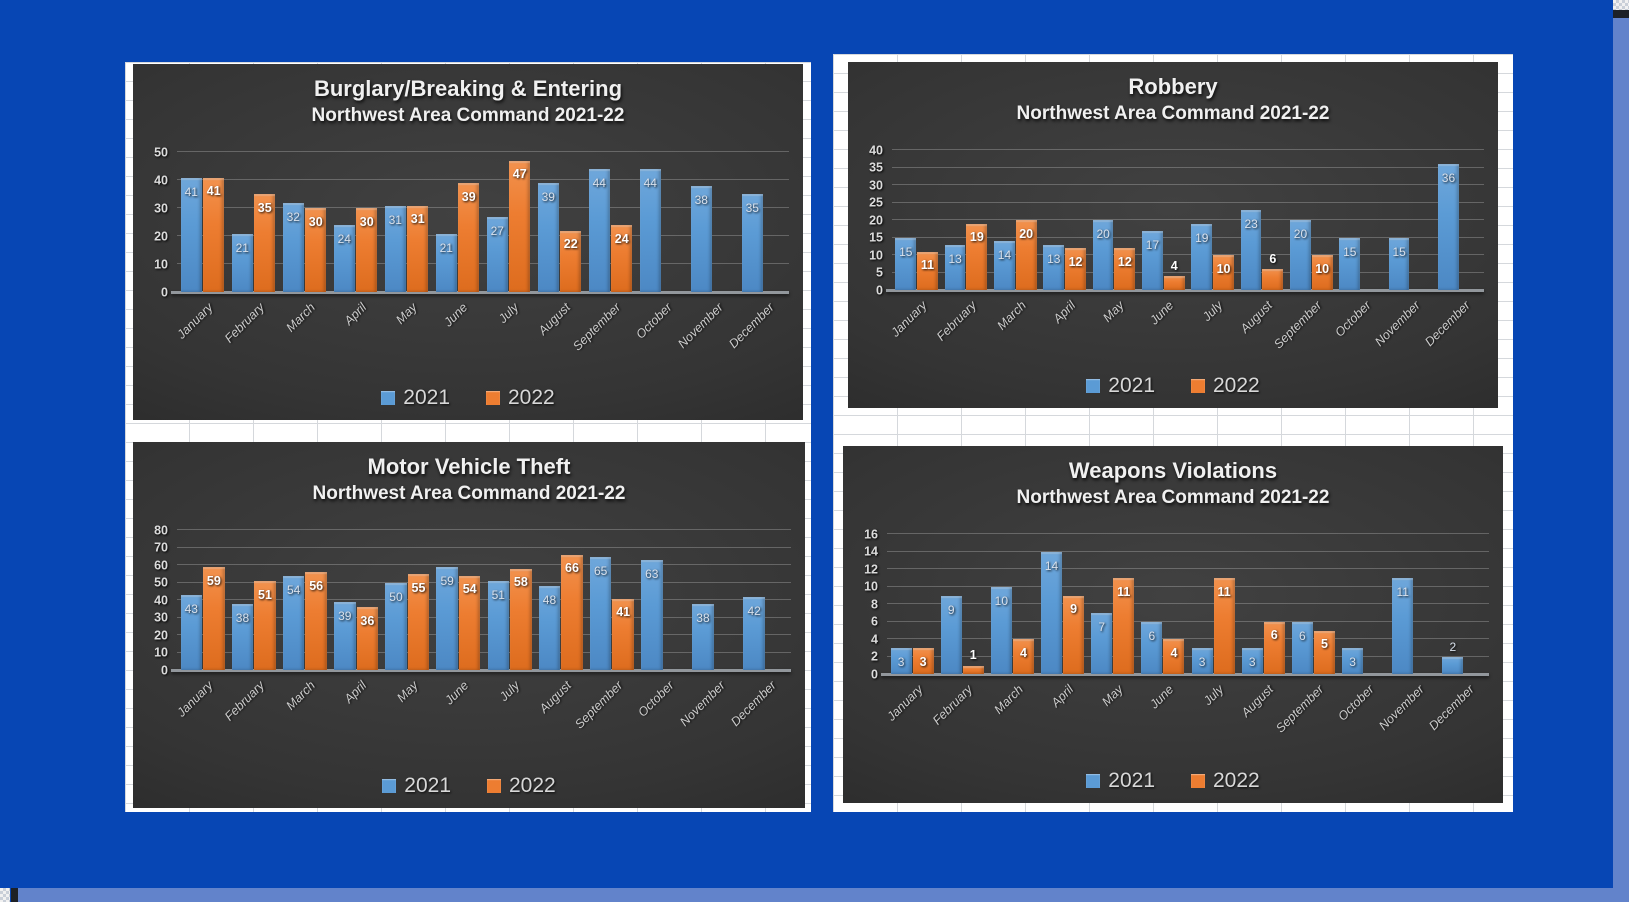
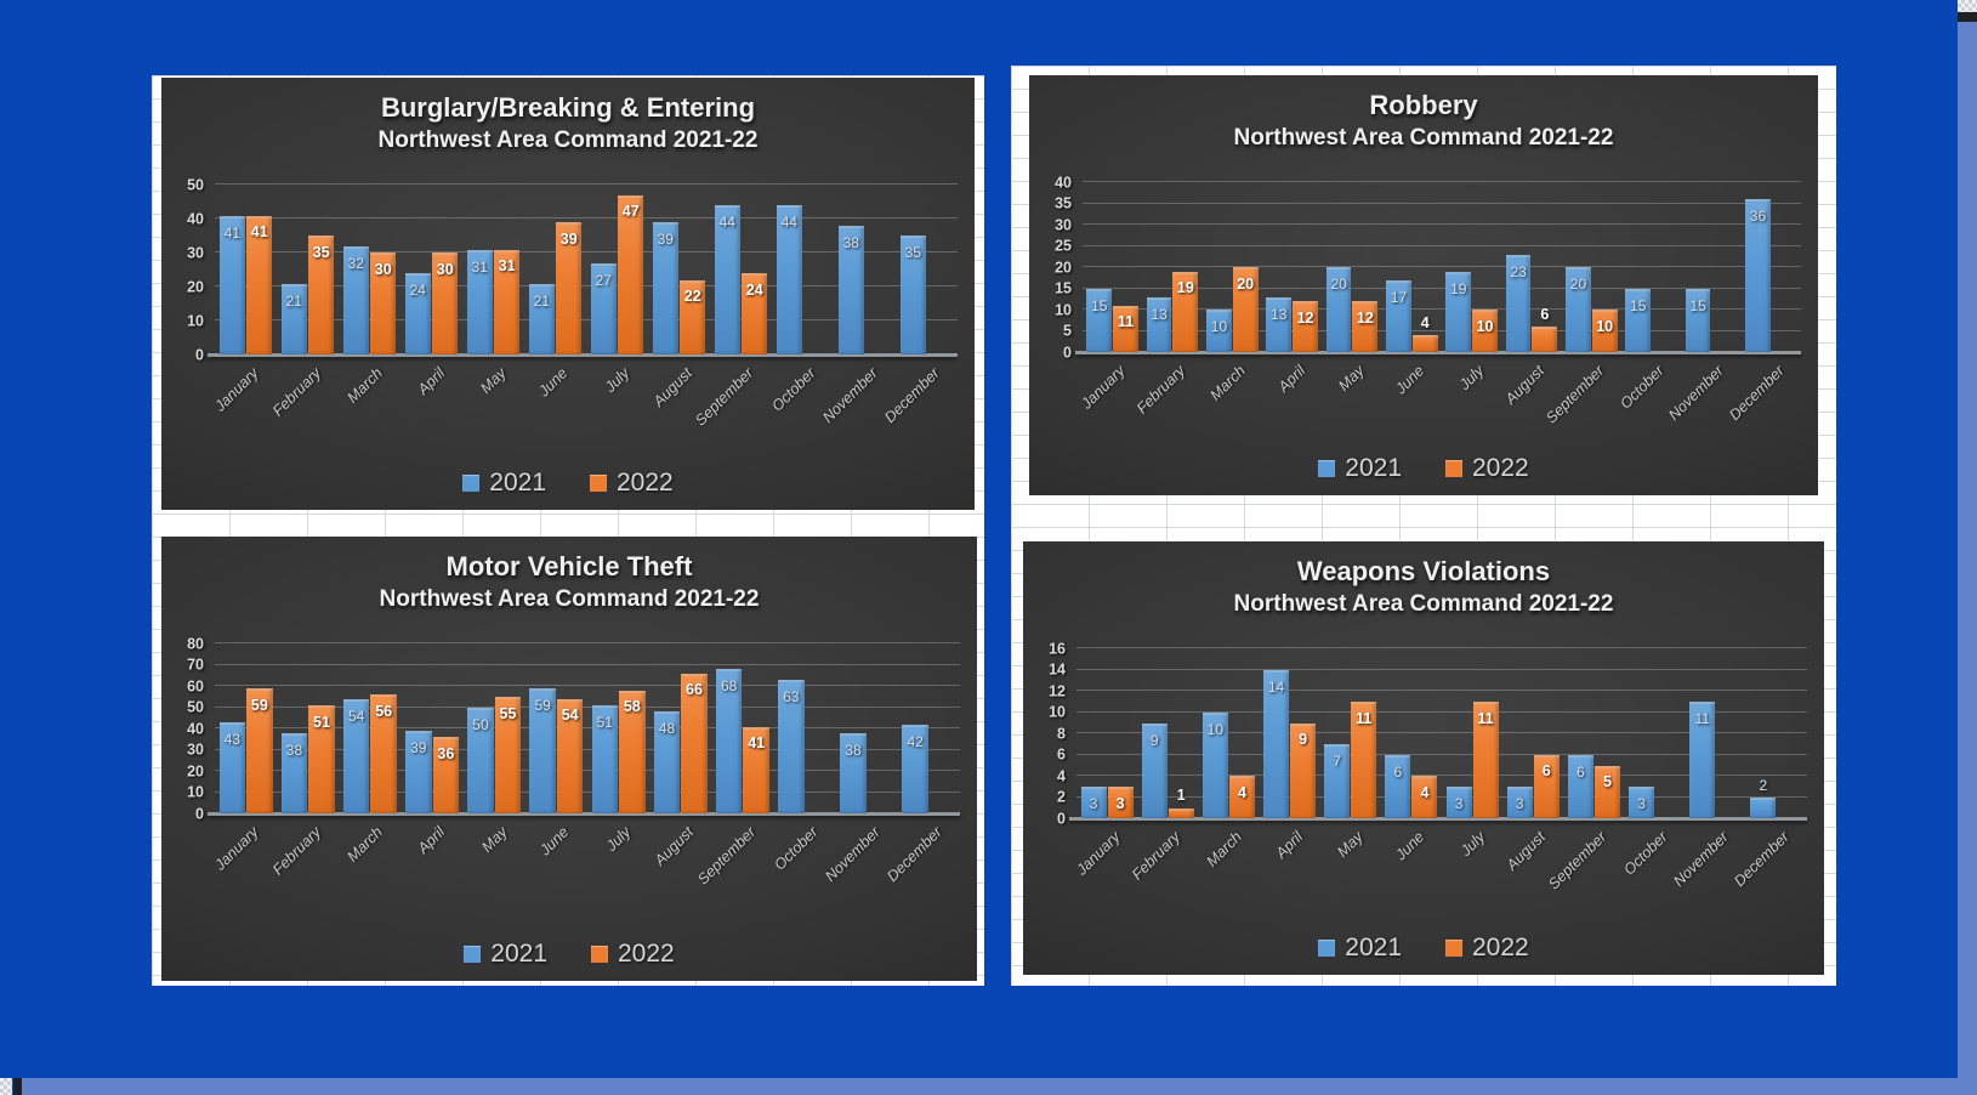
Robbery/2021/March: 14 -> 10
Motor Vehicle Theft/2021/September: 65 -> 68
